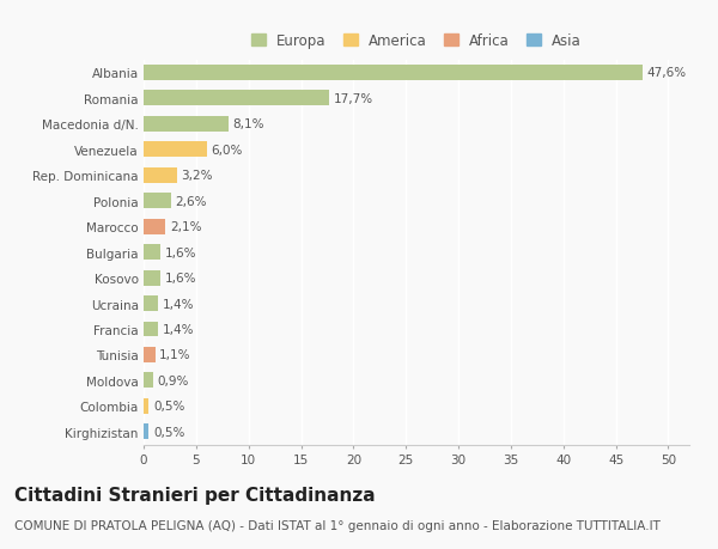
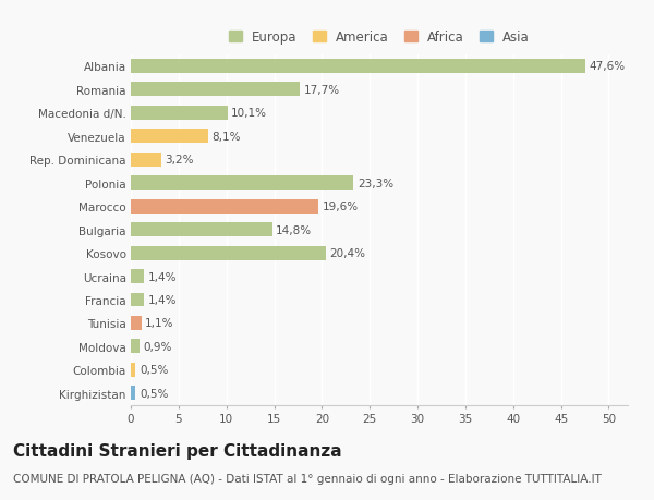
Macedonia d/N.: 8,1% -> 10,1%
Venezuela: 6,0% -> 8,1%
Polonia: 2,6% -> 23,3%
Marocco: 2,1% -> 19,6%
Bulgaria: 1,6% -> 14,8%
Kosovo: 1,6% -> 20,4%
